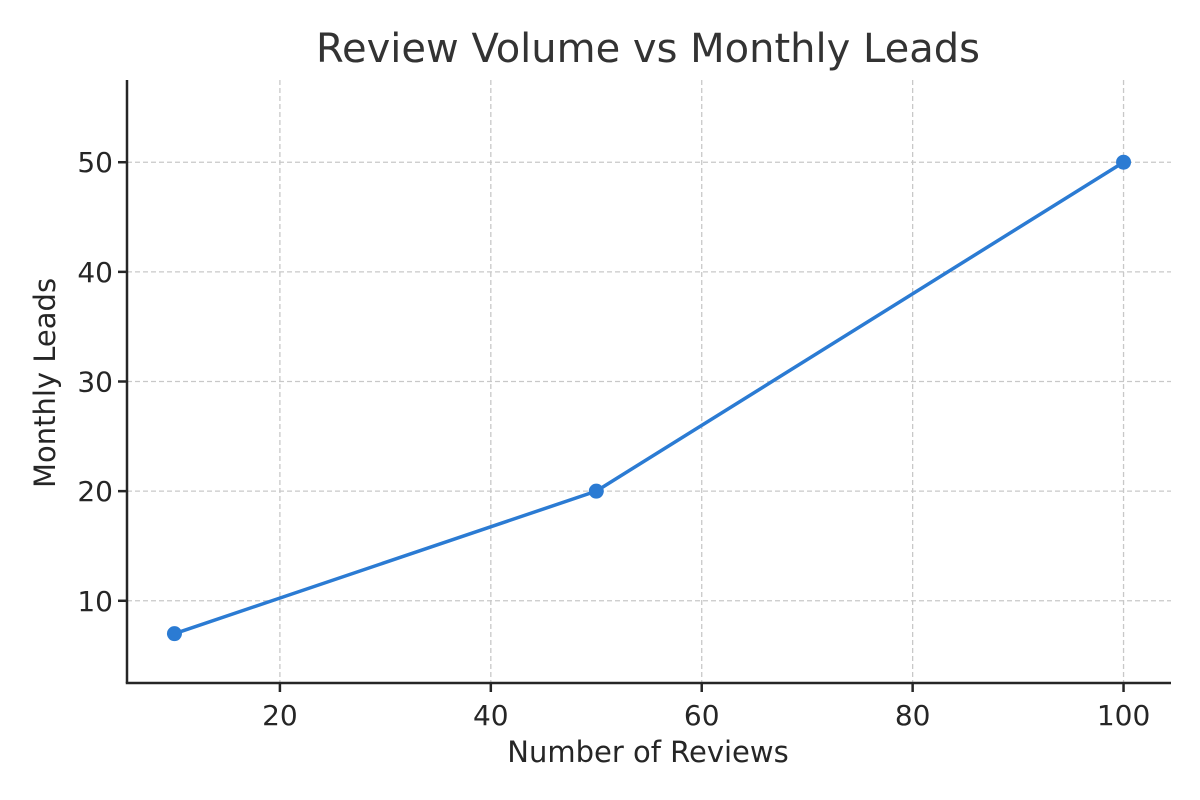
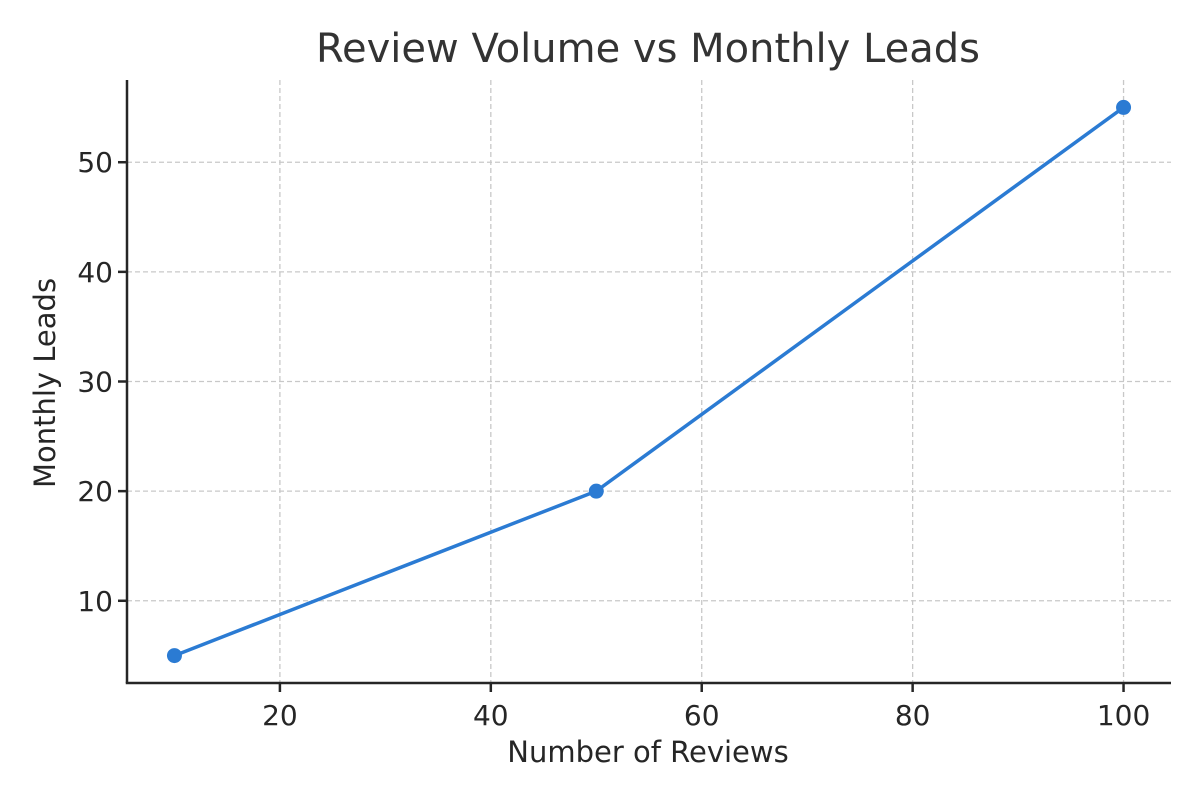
10: 7 -> 5
100: 50 -> 55
